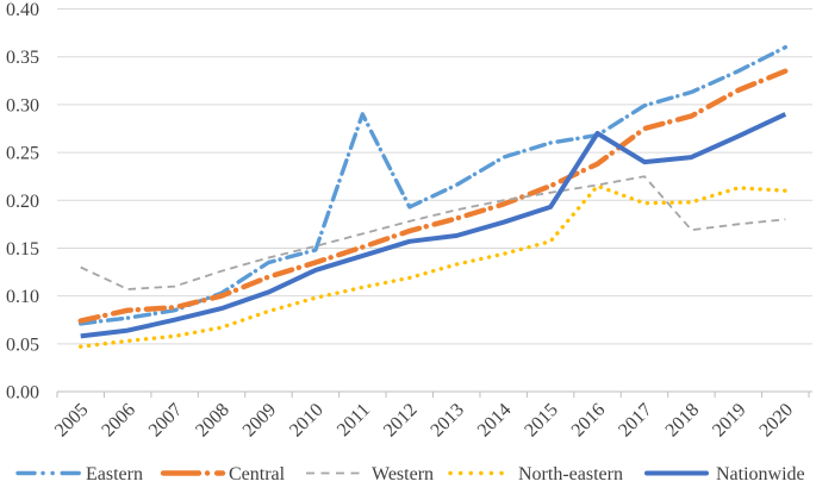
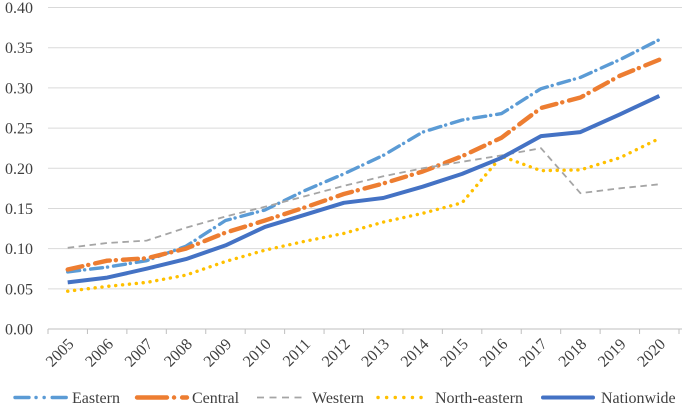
Western/2005: 0.13 -> 0.10
Eastern/2011: 0.29 -> 0.17
Nationwide/2016: 0.27 -> 0.21
North-eastern/2020: 0.21 -> 0.24
